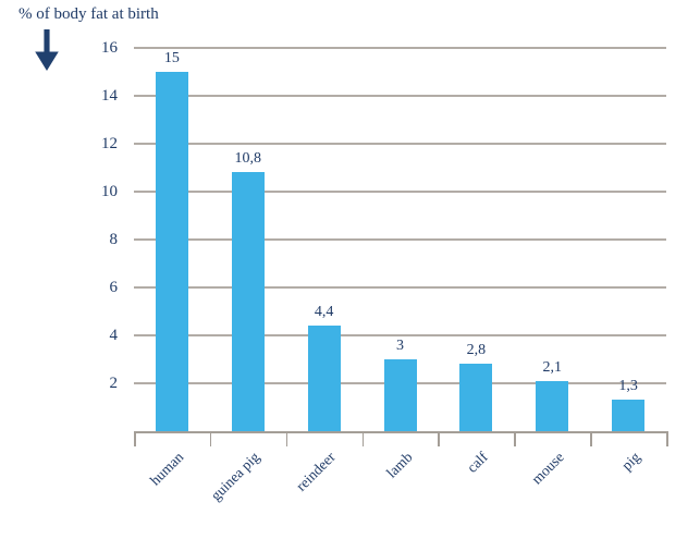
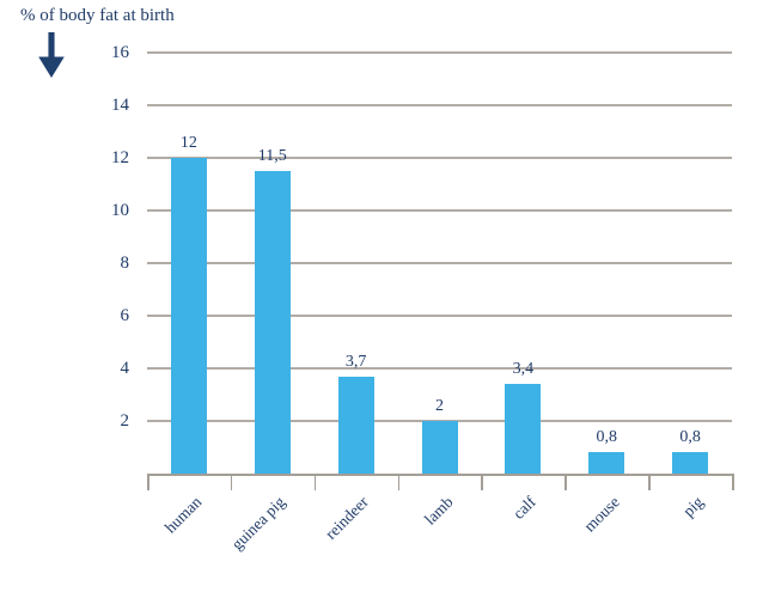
human: 15 -> 12
guinea pig: 10,8 -> 11,5
reindeer: 4,4 -> 3,7
lamb: 3 -> 2
calf: 2,8 -> 3,4
mouse: 2,1 -> 0,8
pig: 1,3 -> 0,8
